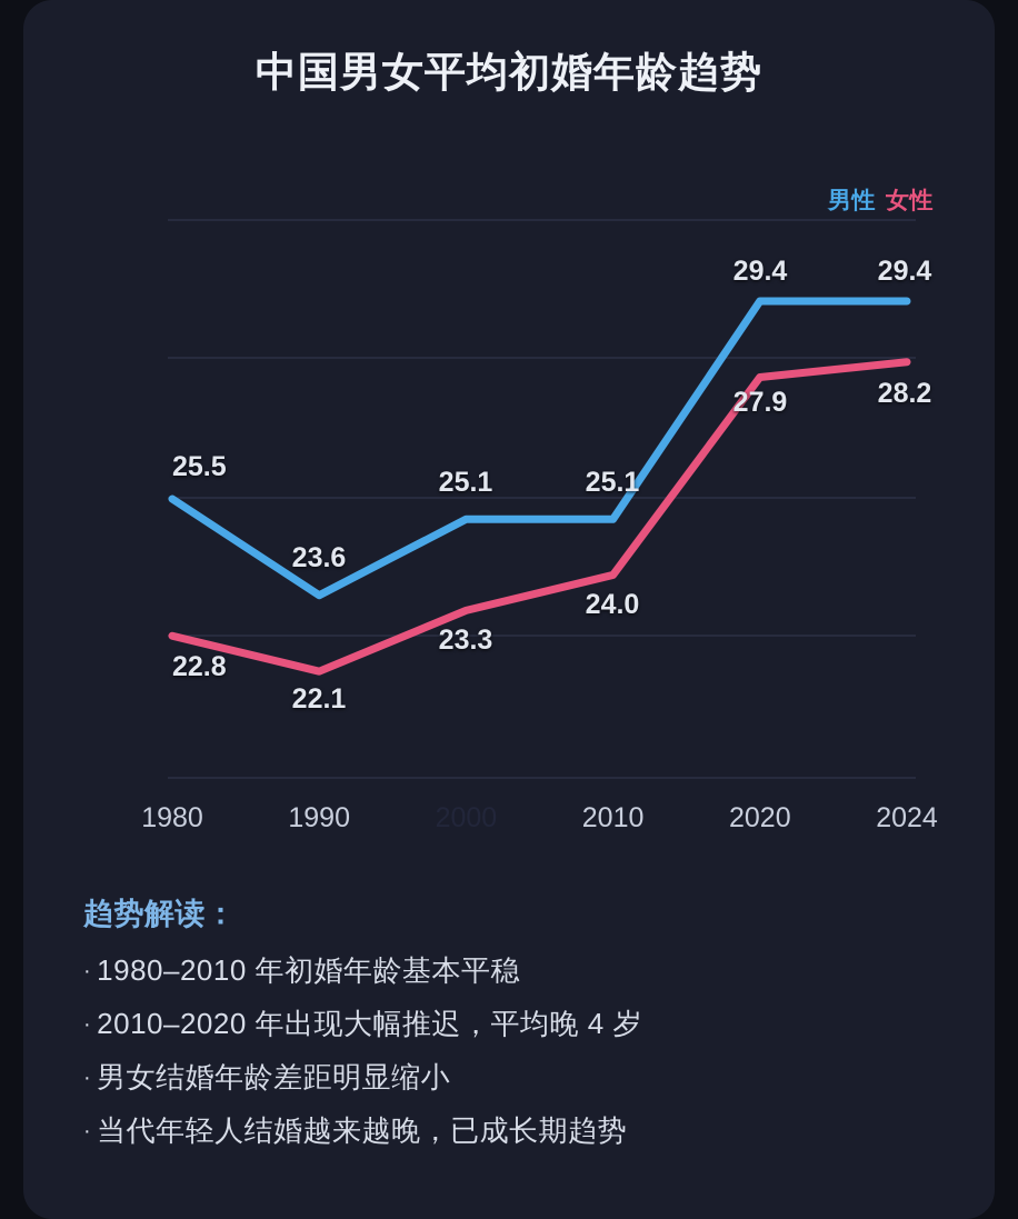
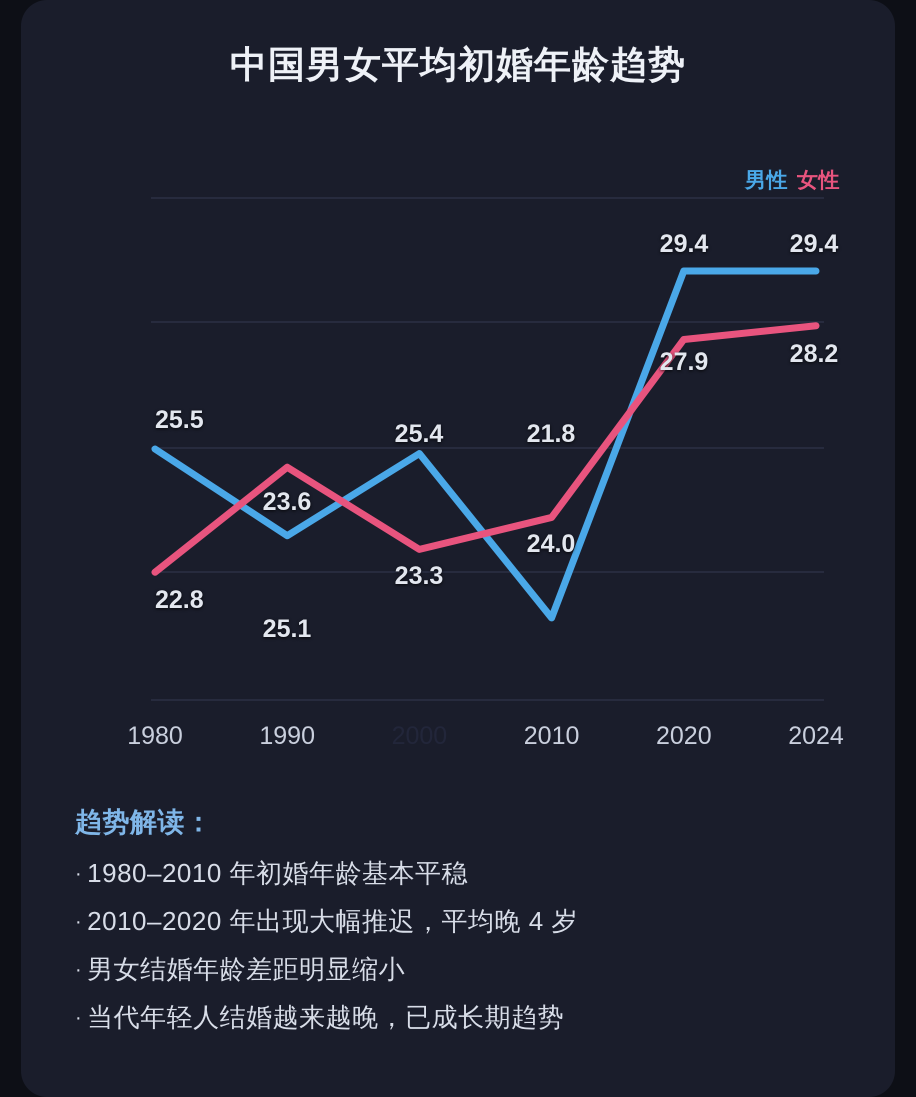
女性/1990: 22.1 -> 25.1
男性/2000: 25.1 -> 25.4
男性/2010: 25.1 -> 21.8
